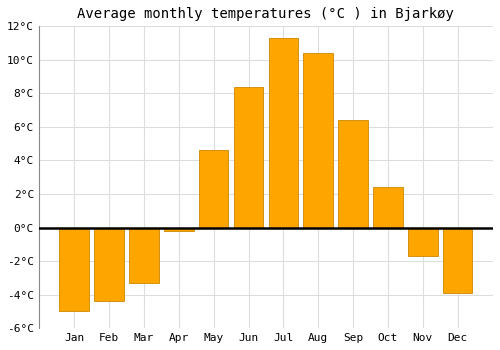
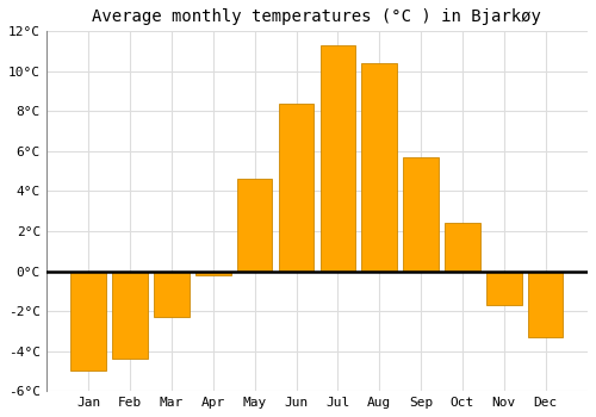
Mar: -3.3°C -> -2.3°C
Sep: 6.4°C -> 5.7°C
Dec: -3.9°C -> -3.3°C
